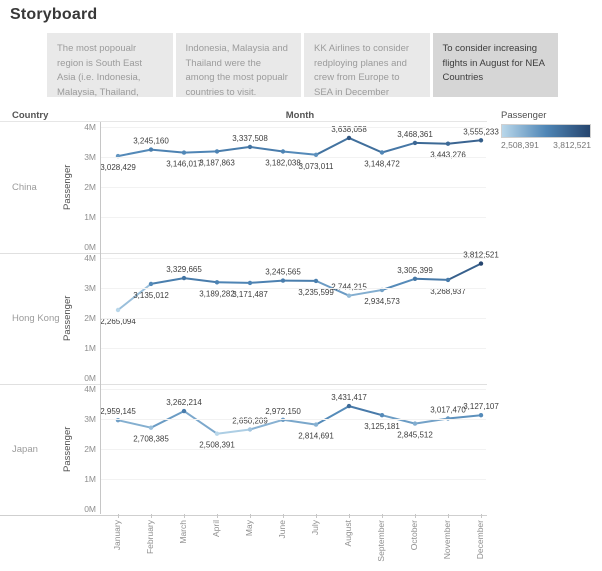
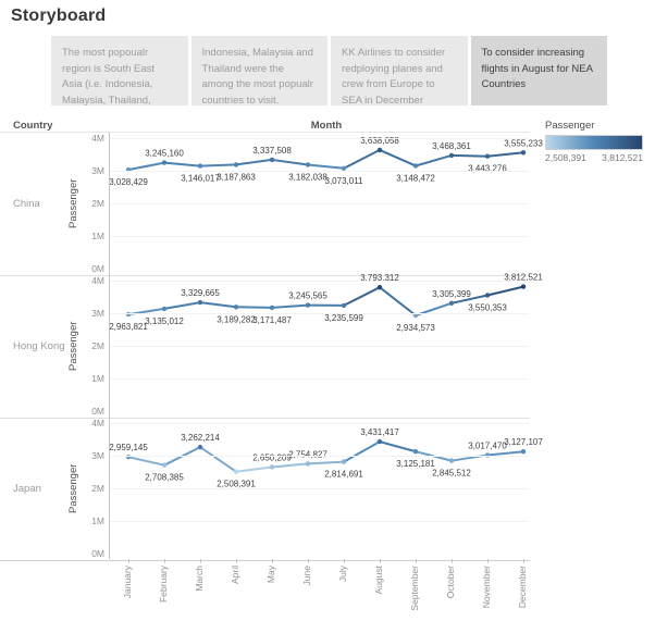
Hong Kong/January: 2,265,094 -> 2,963,821
Hong Kong/August: 2,744,215 -> 3,793,312
Hong Kong/November: 3,268,937 -> 3,550,353
Japan/June: 2,972,150 -> 2,754,827
